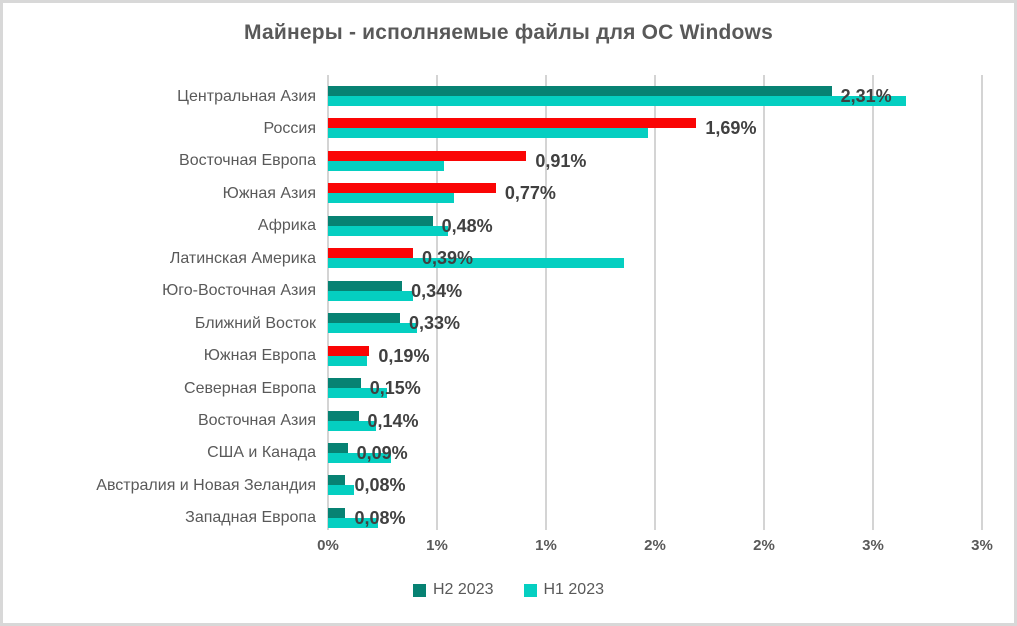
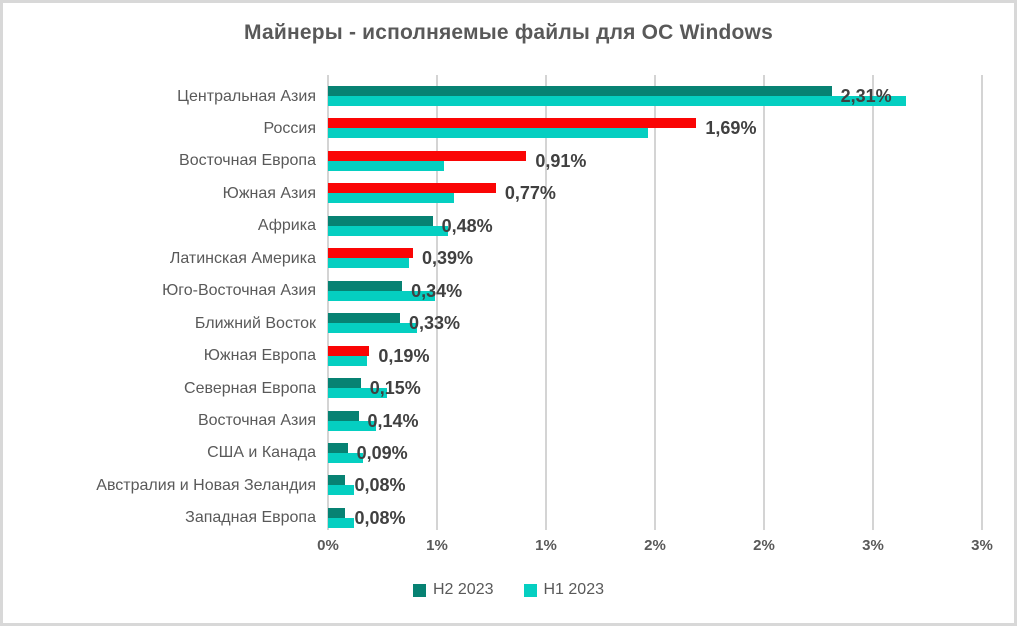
H1 2023/Латинская Америка: 1.36% -> 0.37%
H1 2023/Юго-Восточная Азия: 0.39% -> 0.49%
H1 2023/США и Канада: 0.29% -> 0.16%
H1 2023/Западная Европа: 0.23% -> 0.12%
